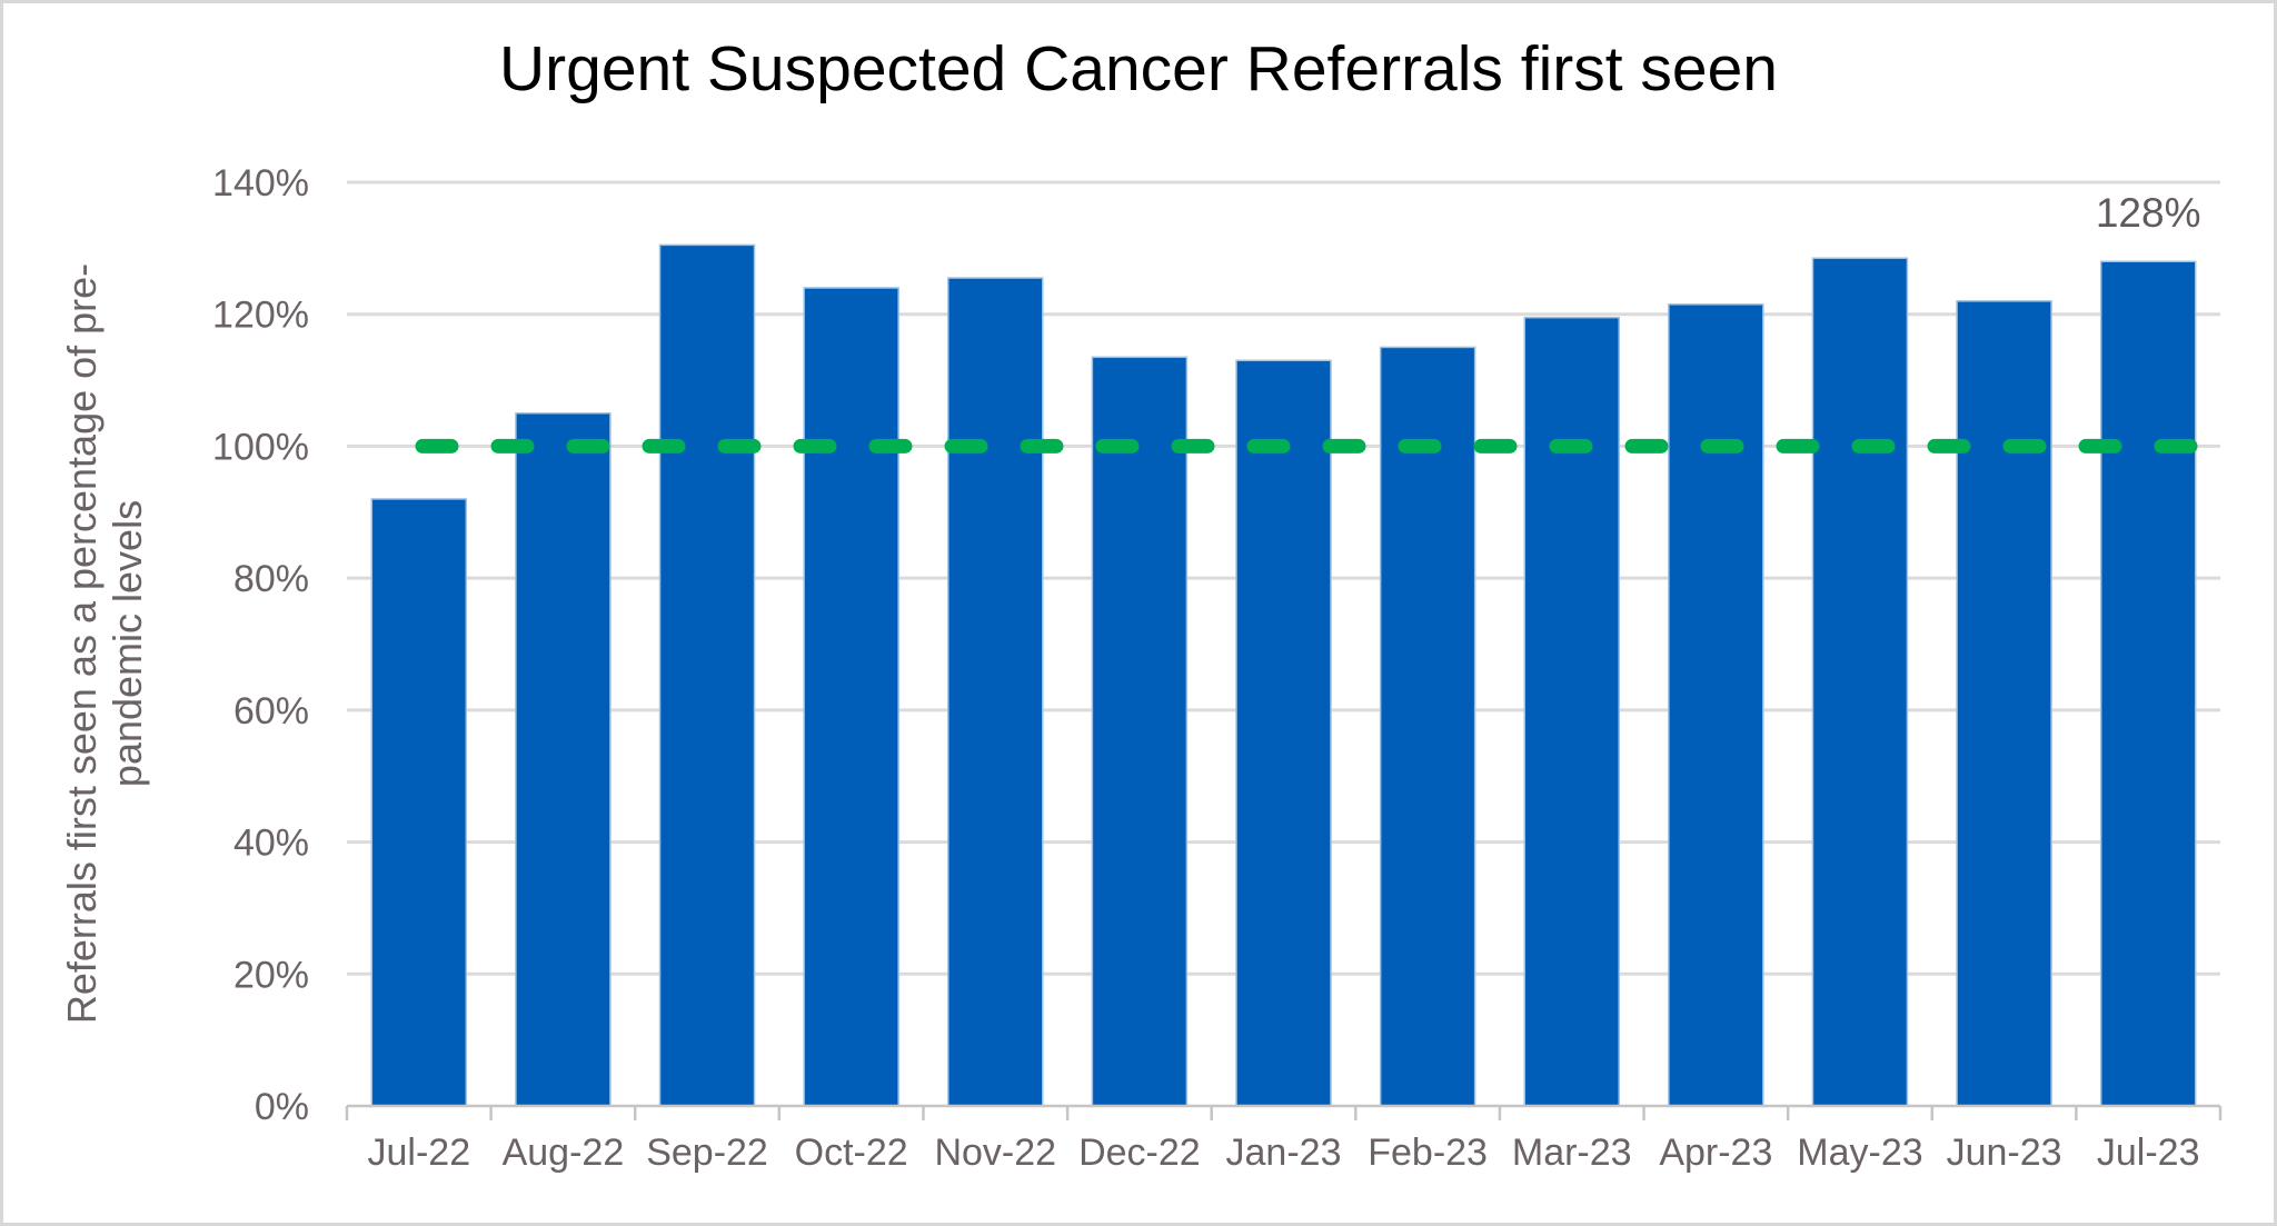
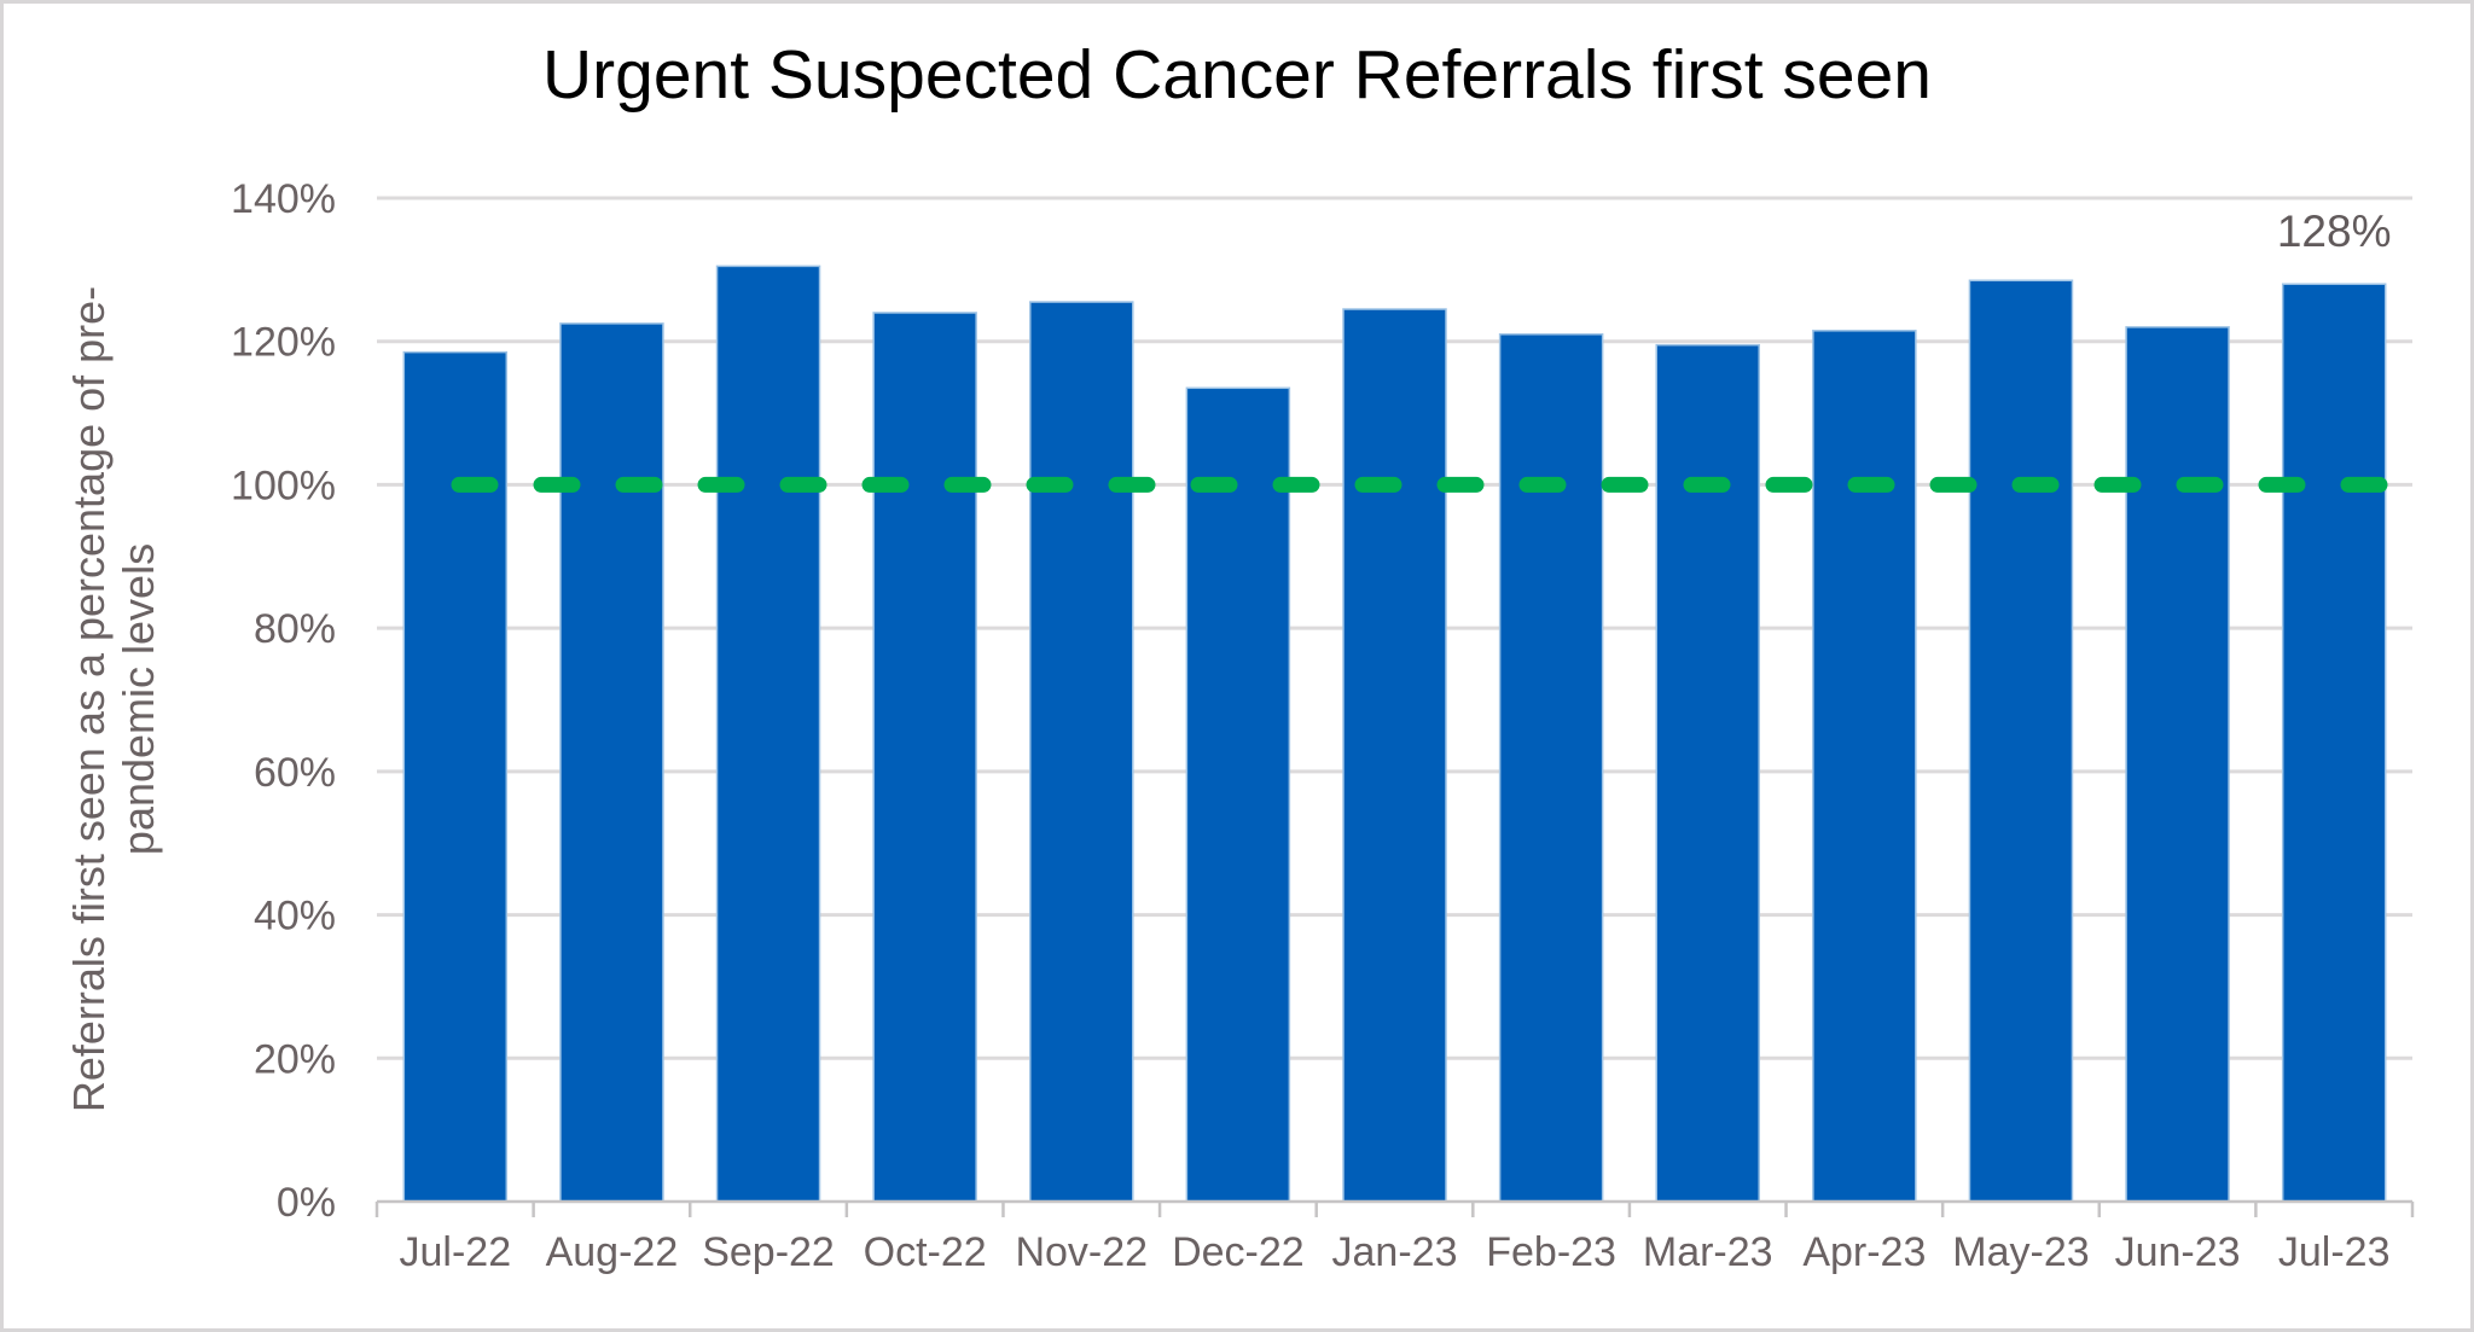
Jul-22: 92% -> 118%
Aug-22: 105% -> 122%
Jan-23: 113% -> 124%
Feb-23: 115% -> 121%
